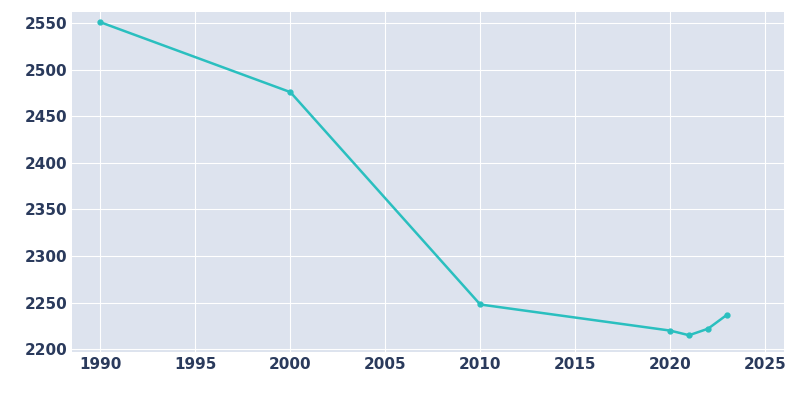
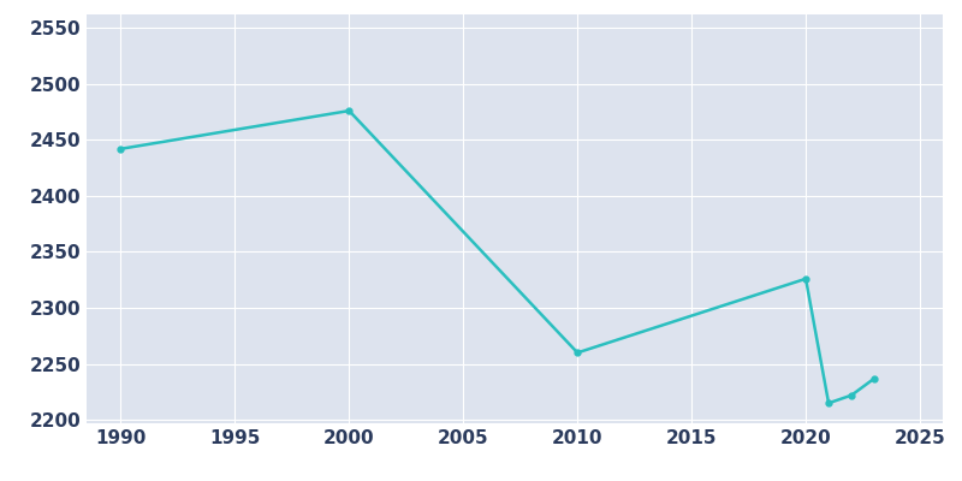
1990: 2551 -> 2442
2010: 2248 -> 2260
2020: 2220 -> 2326
